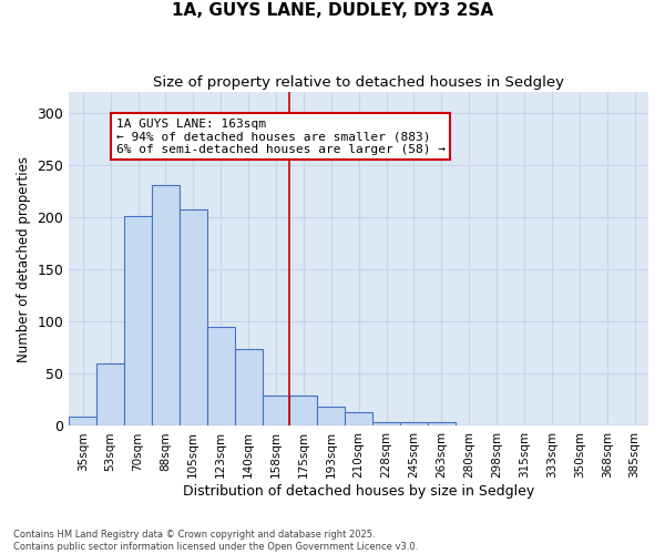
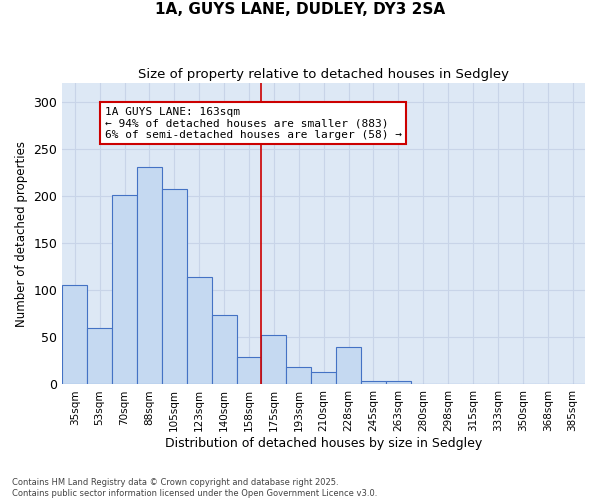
35sqm: 9 -> 106
123sqm: 95 -> 114
175sqm: 29 -> 52
228sqm: 4 -> 40
